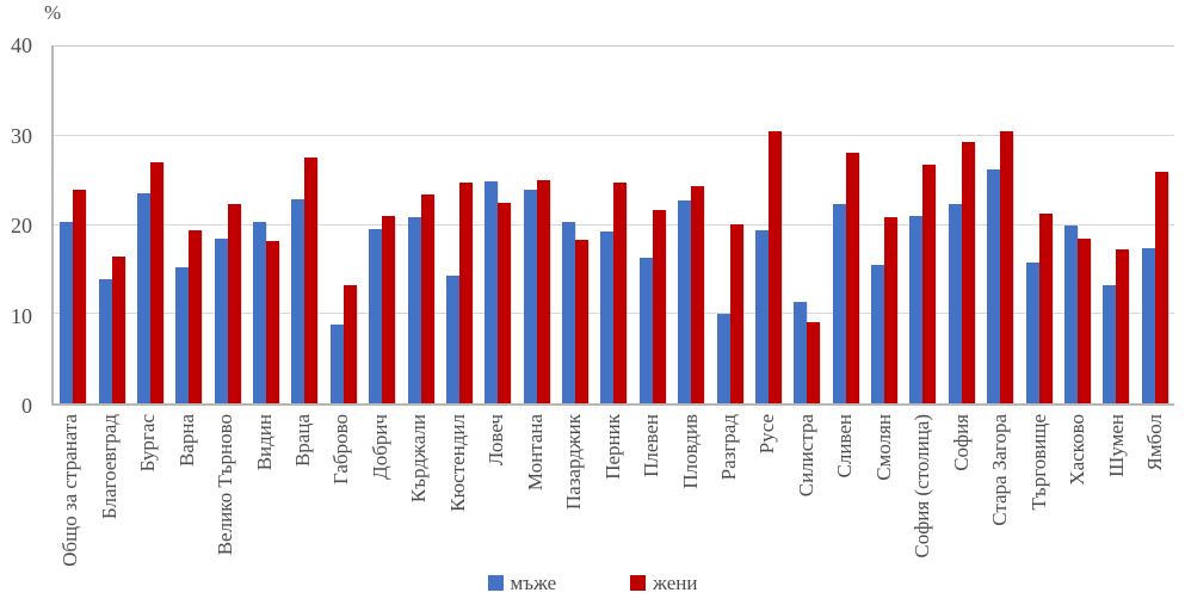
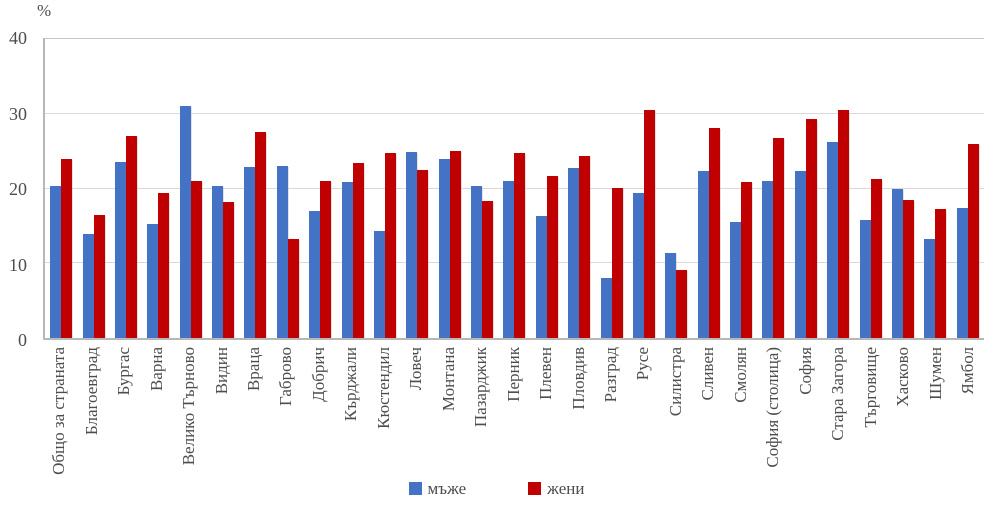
мъже/Велико Търново: 18 -> 31
жени/Велико Търново: 22 -> 21
мъже/Габрово: 9 -> 23
мъже/Добрич: 20 -> 17
мъже/Перник: 19 -> 21
мъже/Разград: 10 -> 8
